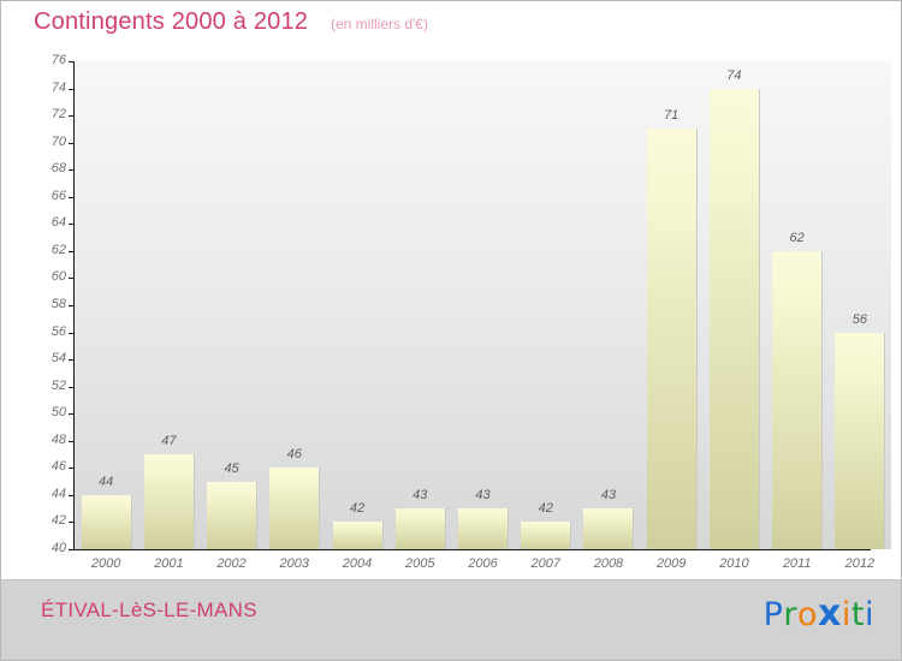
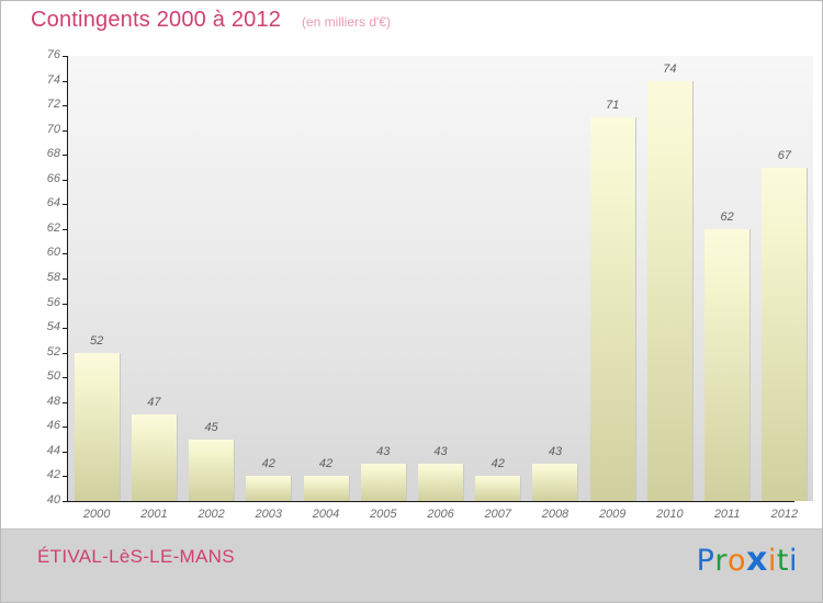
2000: 44 -> 52
2003: 46 -> 42
2012: 56 -> 67
